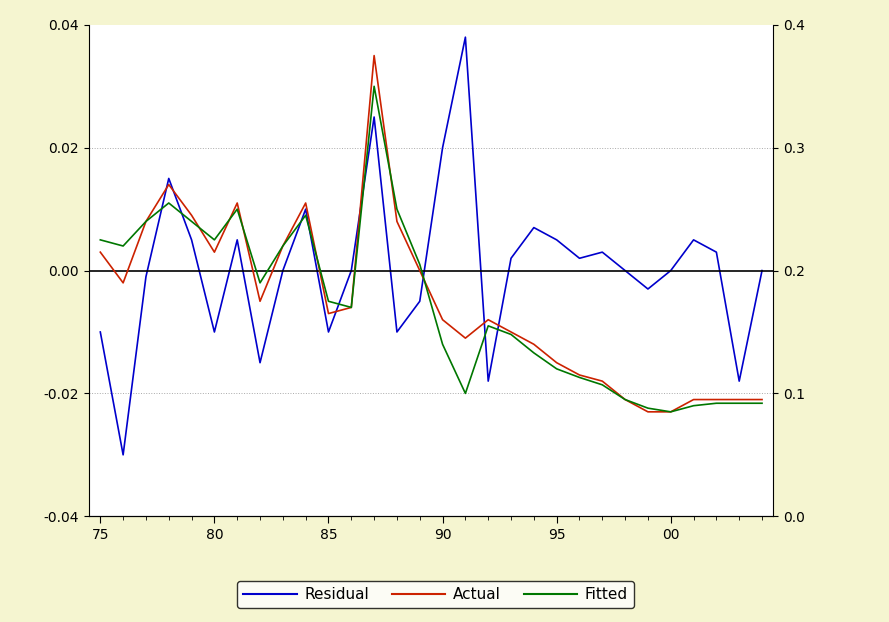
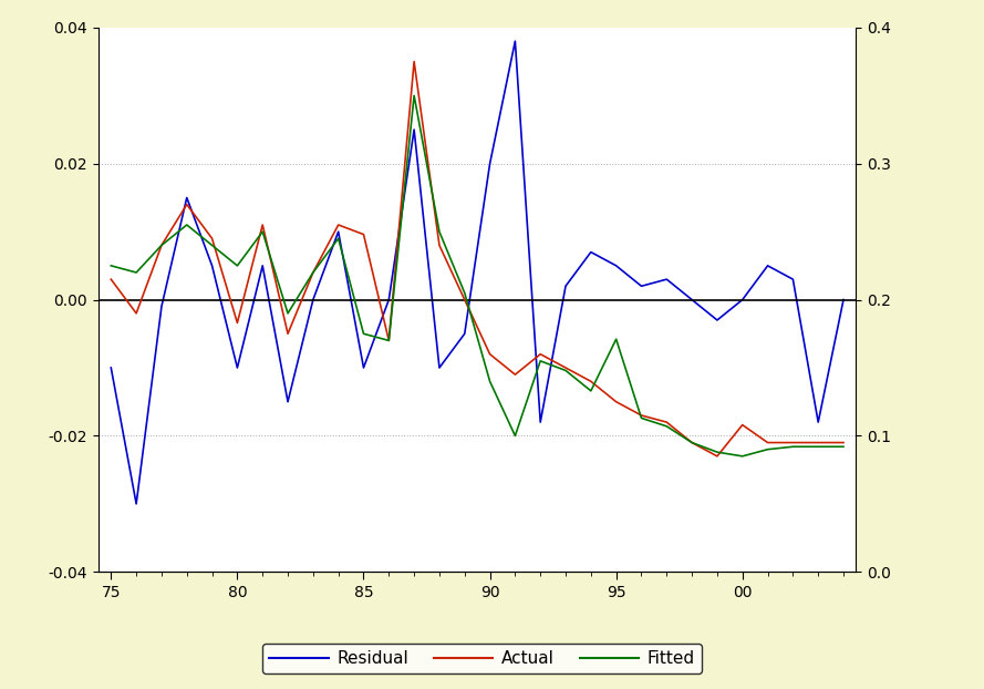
Actual/80: 0.215 -> 0.183
Actual/85: 0.165 -> 0.248
Fitted/95: 0.120 -> 0.171
Actual/00: 0.085 -> 0.108
